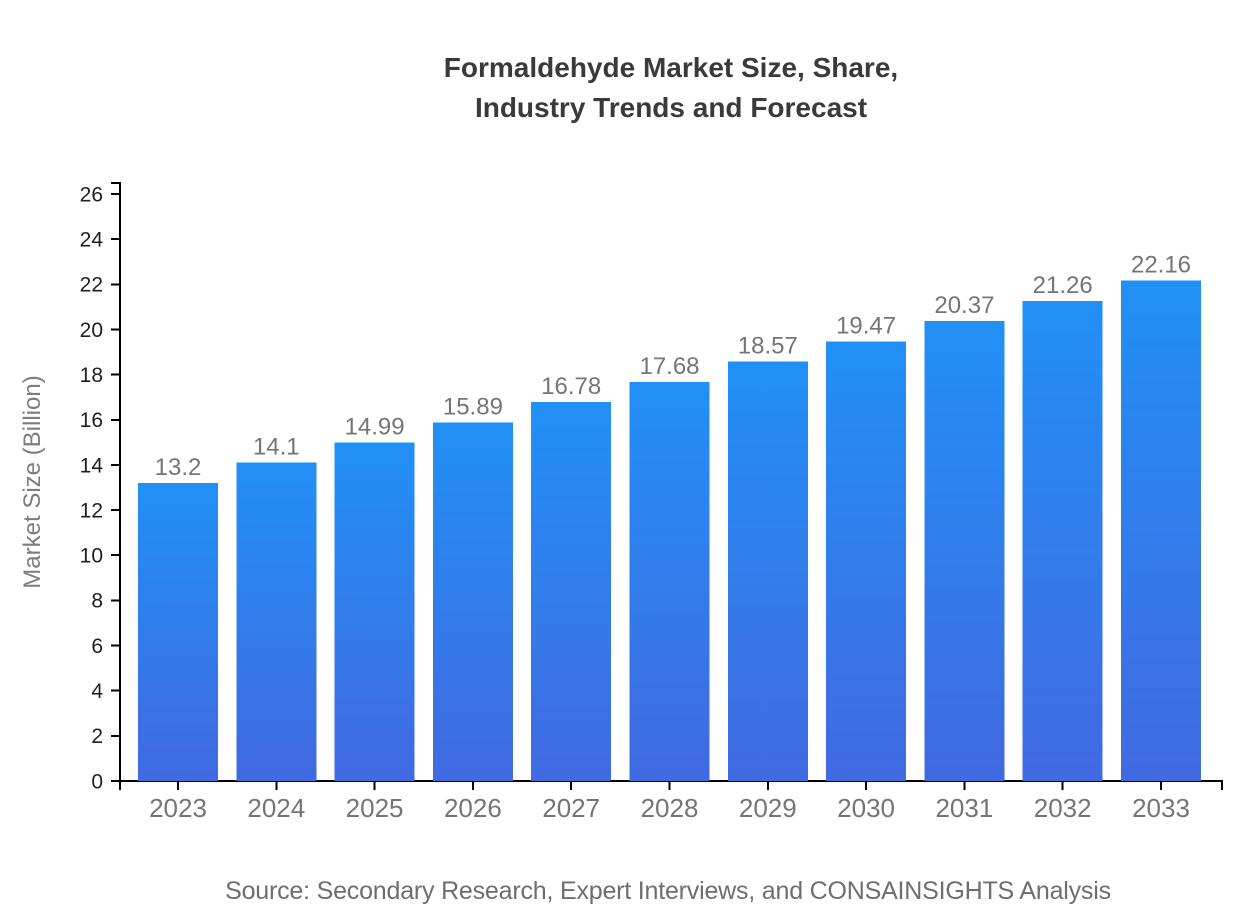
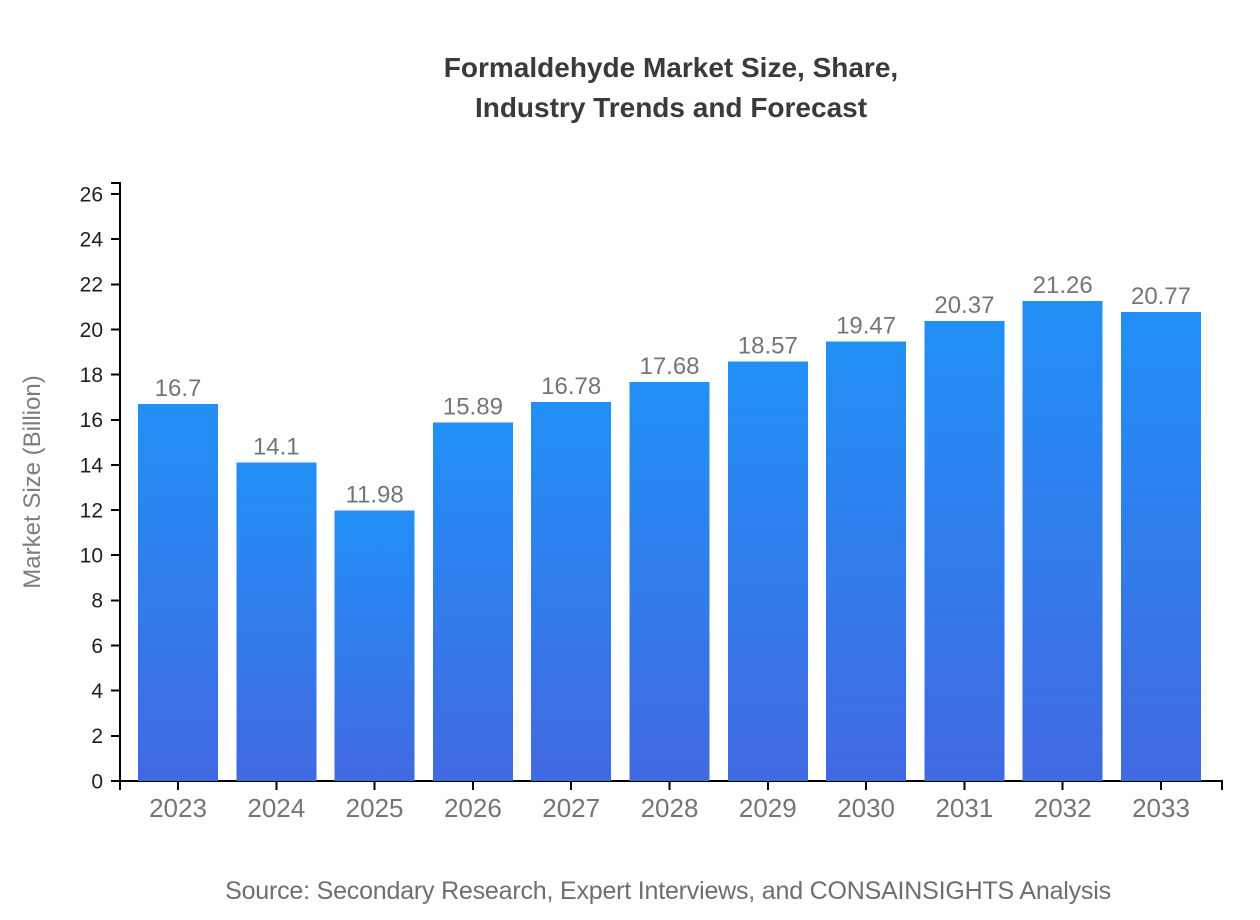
2023: 13.2 -> 16.7
2025: 14.99 -> 11.98
2033: 22.16 -> 20.77
